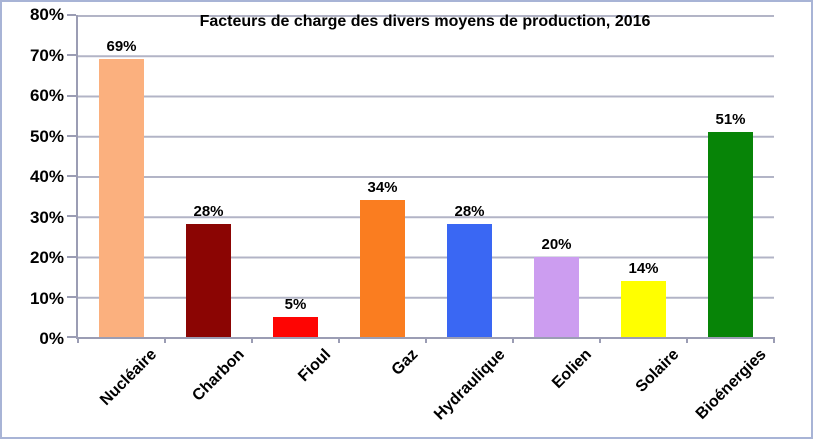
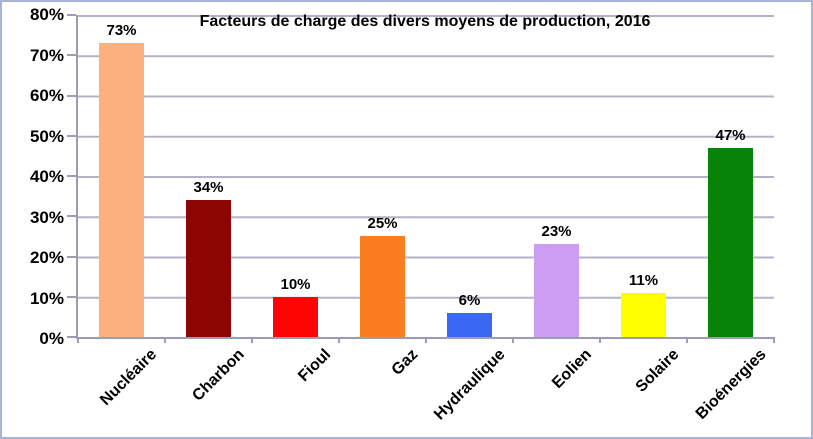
Nucléaire: 69% -> 73%
Charbon: 28% -> 34%
Fioul: 5% -> 10%
Gaz: 34% -> 25%
Hydraulique: 28% -> 6%
Eolien: 20% -> 23%
Solaire: 14% -> 11%
Bioénergies: 51% -> 47%
